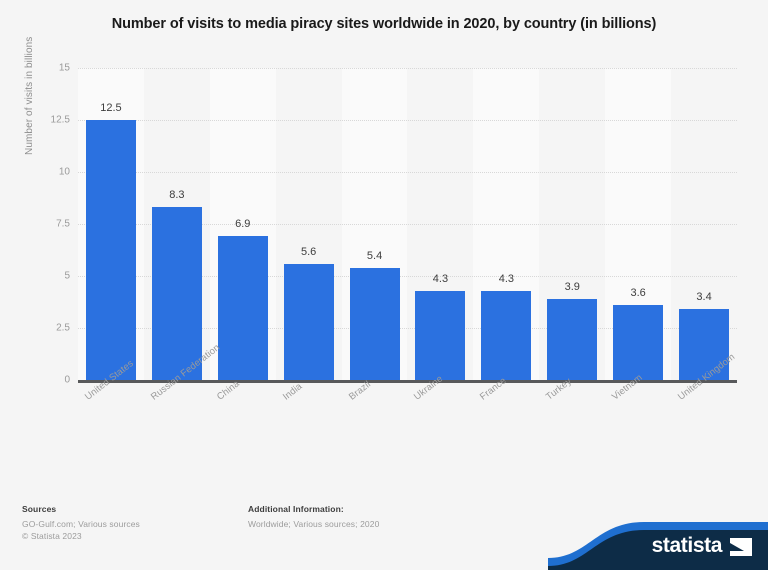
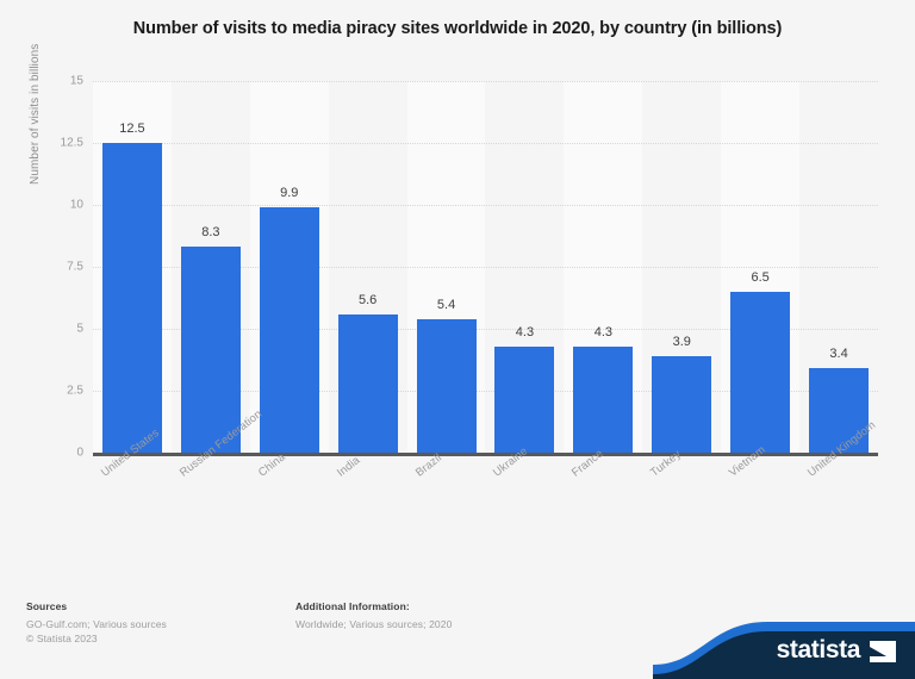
China: 6.9 -> 9.9
Vietnam: 3.6 -> 6.5
